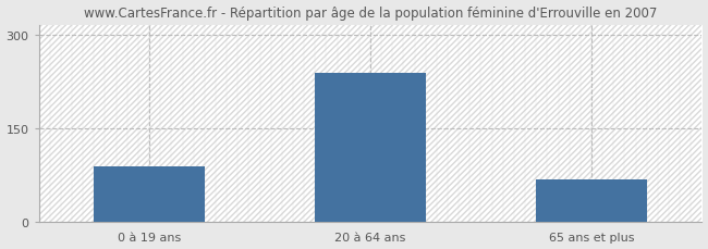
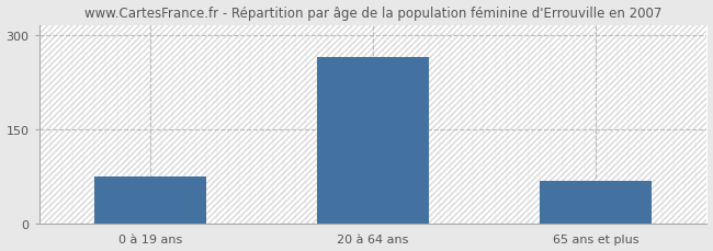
0 à 19 ans: 88 -> 75
20 à 64 ans: 238 -> 265
